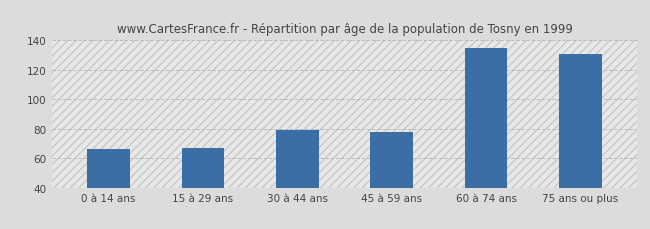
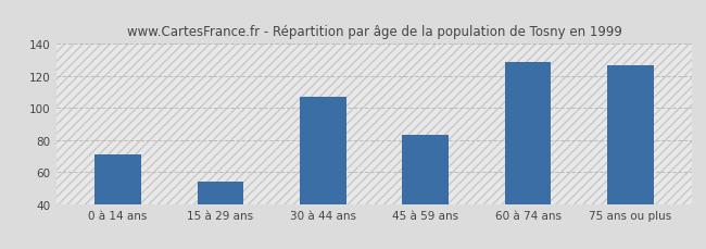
0 à 14 ans: 66 -> 71
15 à 29 ans: 67 -> 54
30 à 44 ans: 79 -> 107
45 à 59 ans: 78 -> 83
60 à 74 ans: 135 -> 129
75 ans ou plus: 131 -> 127
